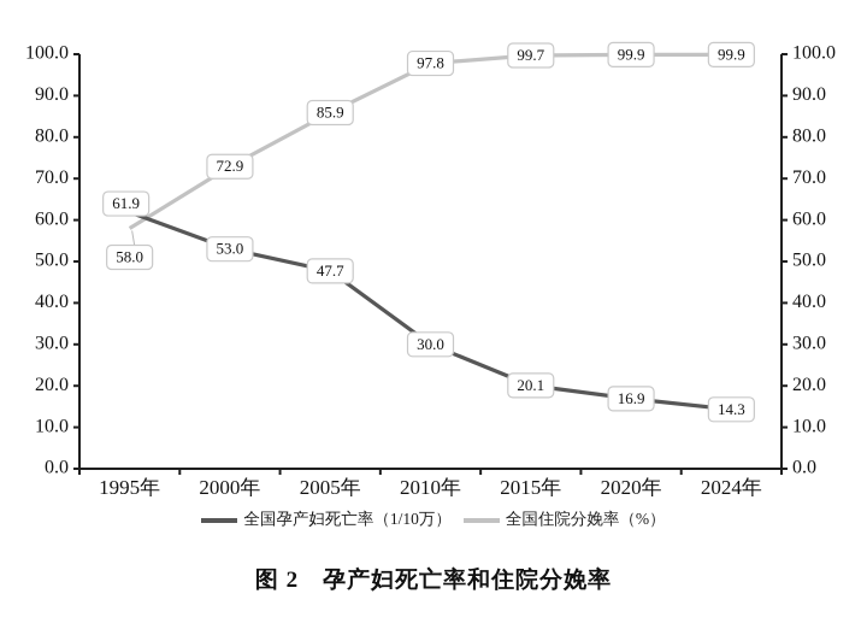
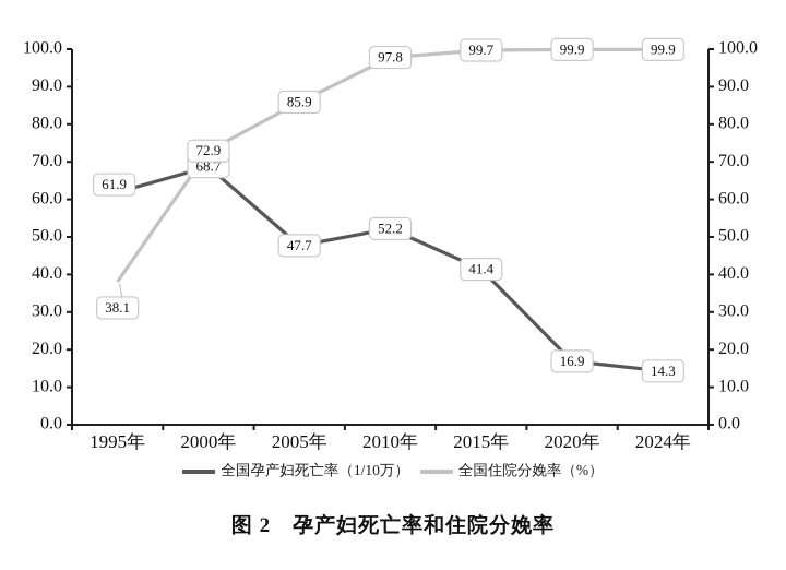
全国住院分娩率（%）/1995年: 58.0 -> 38.1
全国孕产妇死亡率（1/10万）/2000年: 53.0 -> 68.7
全国孕产妇死亡率（1/10万）/2010年: 30.0 -> 52.2
全国孕产妇死亡率（1/10万）/2015年: 20.1 -> 41.4
